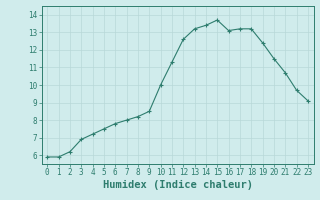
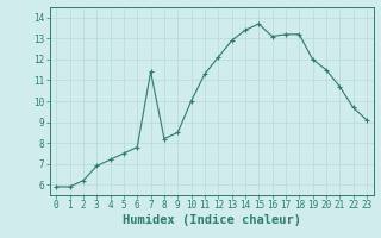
7: 8.0 -> 11.4
12: 12.6 -> 12.1
13: 13.2 -> 12.9
19: 12.4 -> 12.0
